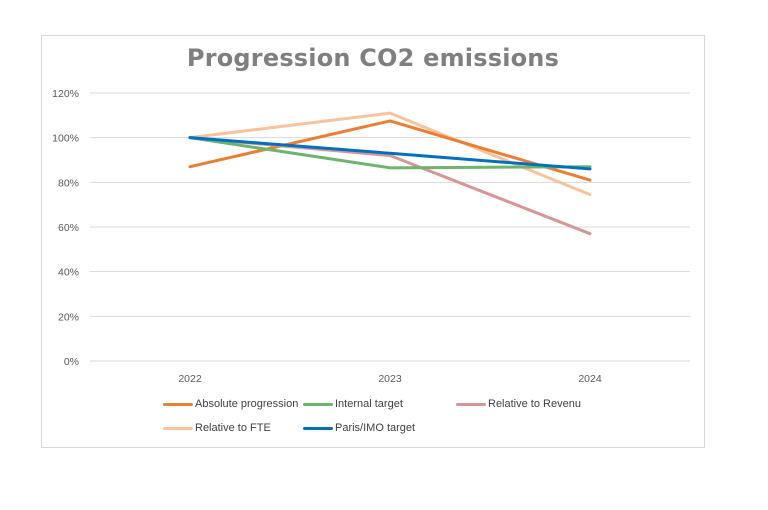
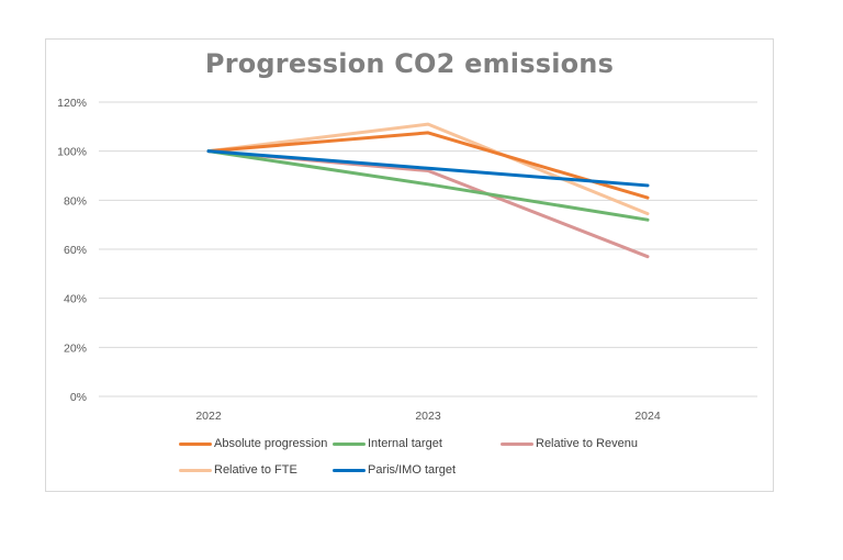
Absolute progression/2022: 87% -> 100%
Internal target/2024: 87% -> 72%
